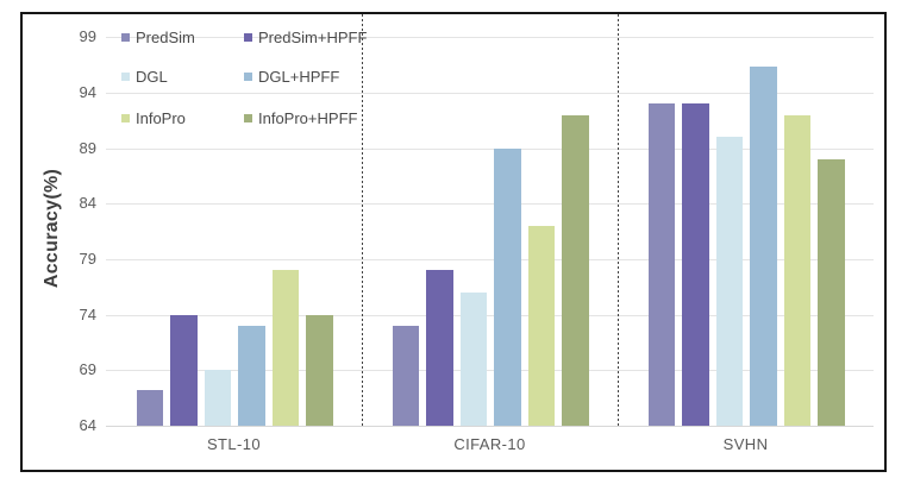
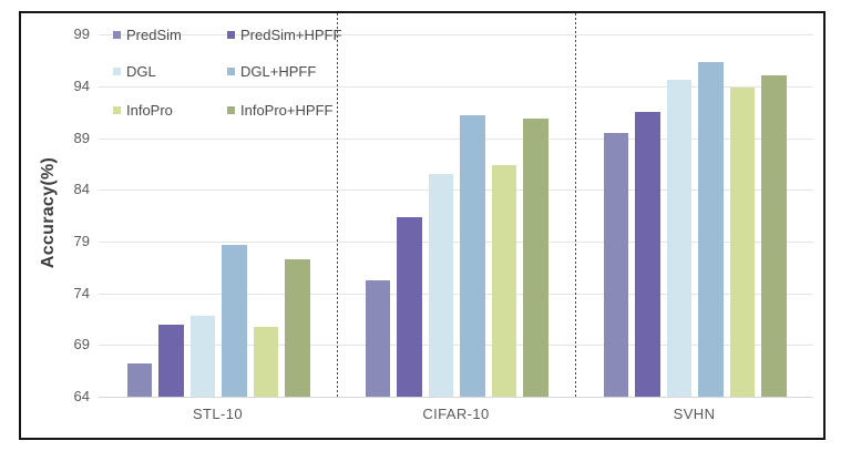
PredSim+HPFF/STL-10: 74 -> 71
DGL/STL-10: 69 -> 72
DGL+HPFF/STL-10: 73 -> 79
InfoPro/STL-10: 78 -> 71
InfoPro+HPFF/STL-10: 74 -> 77
PredSim/CIFAR-10: 73 -> 75
PredSim+HPFF/CIFAR-10: 78 -> 81
DGL/CIFAR-10: 76 -> 86
DGL+HPFF/CIFAR-10: 89 -> 91
InfoPro/CIFAR-10: 82 -> 86
InfoPro+HPFF/CIFAR-10: 92 -> 91
PredSim/SVHN: 93 -> 90
PredSim+HPFF/SVHN: 93 -> 92
DGL/SVHN: 90 -> 95
InfoPro/SVHN: 92 -> 94
InfoPro+HPFF/SVHN: 88 -> 95
